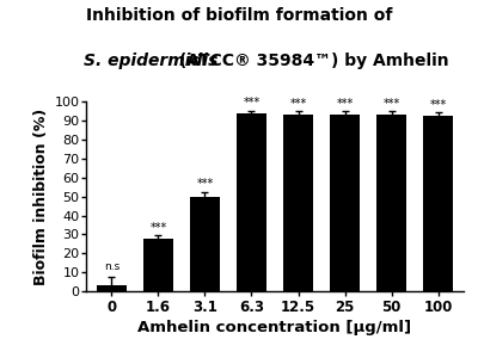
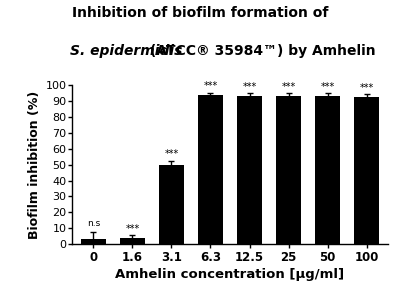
1.6: 28 -> 4
